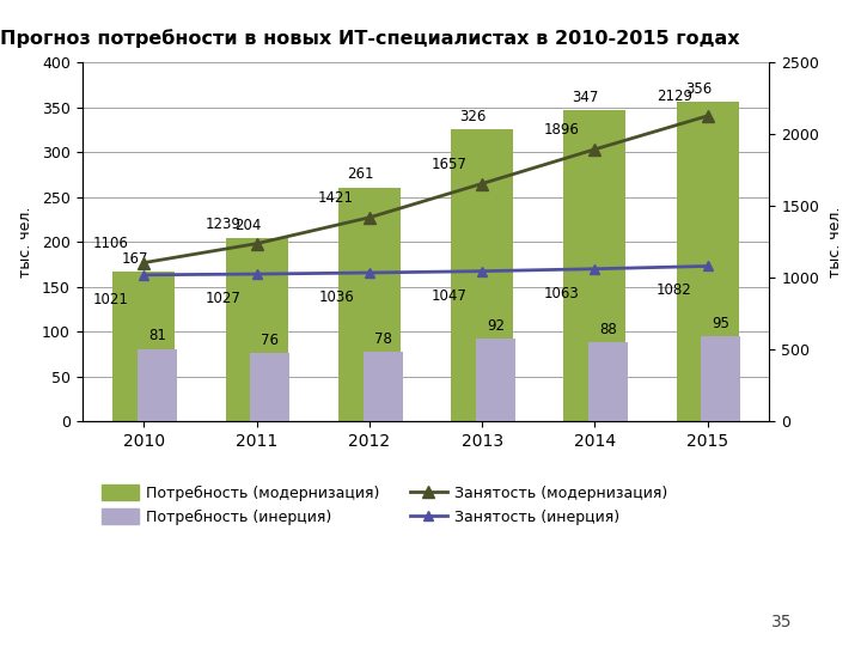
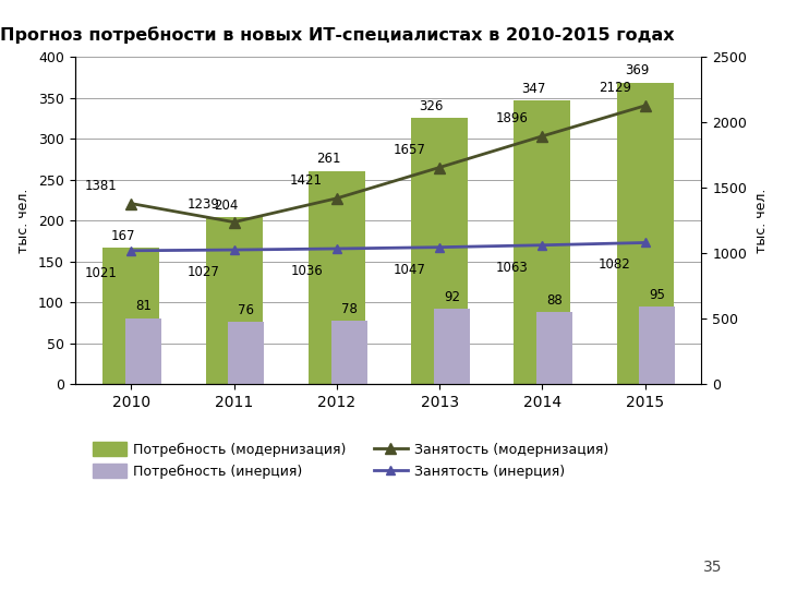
Занятость (модернизация)/2010: 1106 -> 1381
Потребность (модернизация)/2015: 356 -> 369
